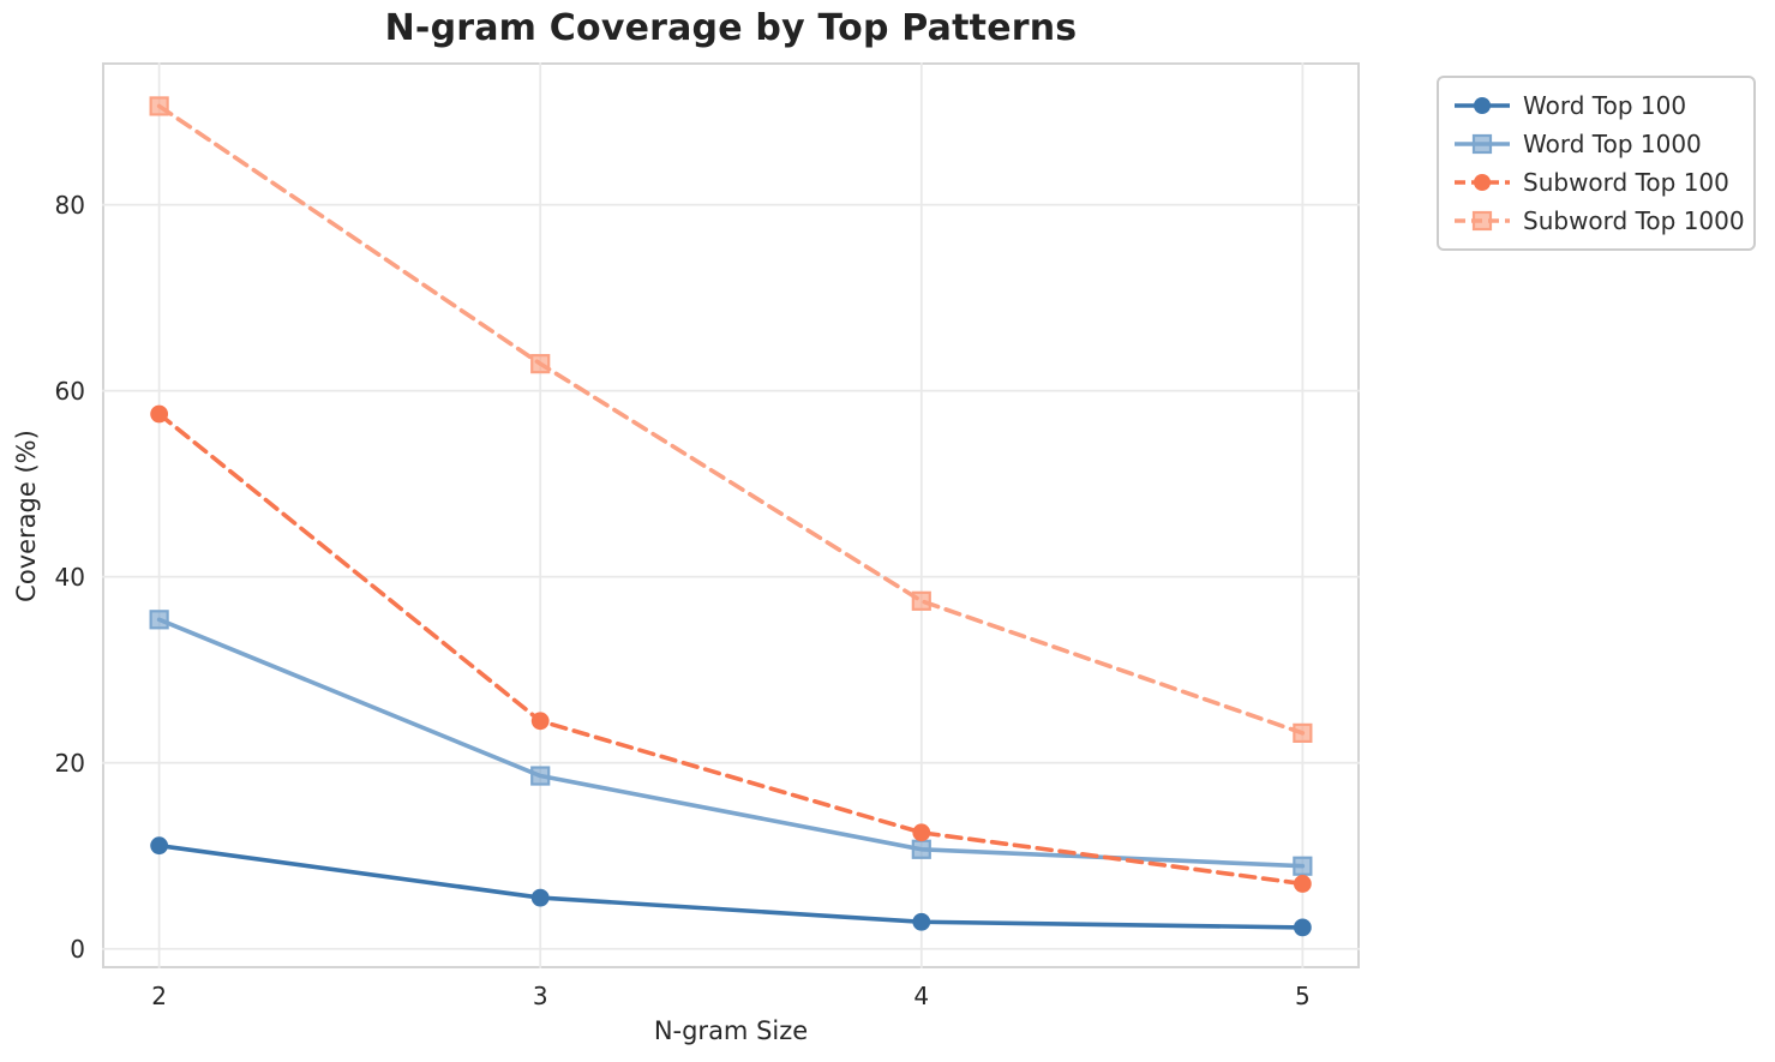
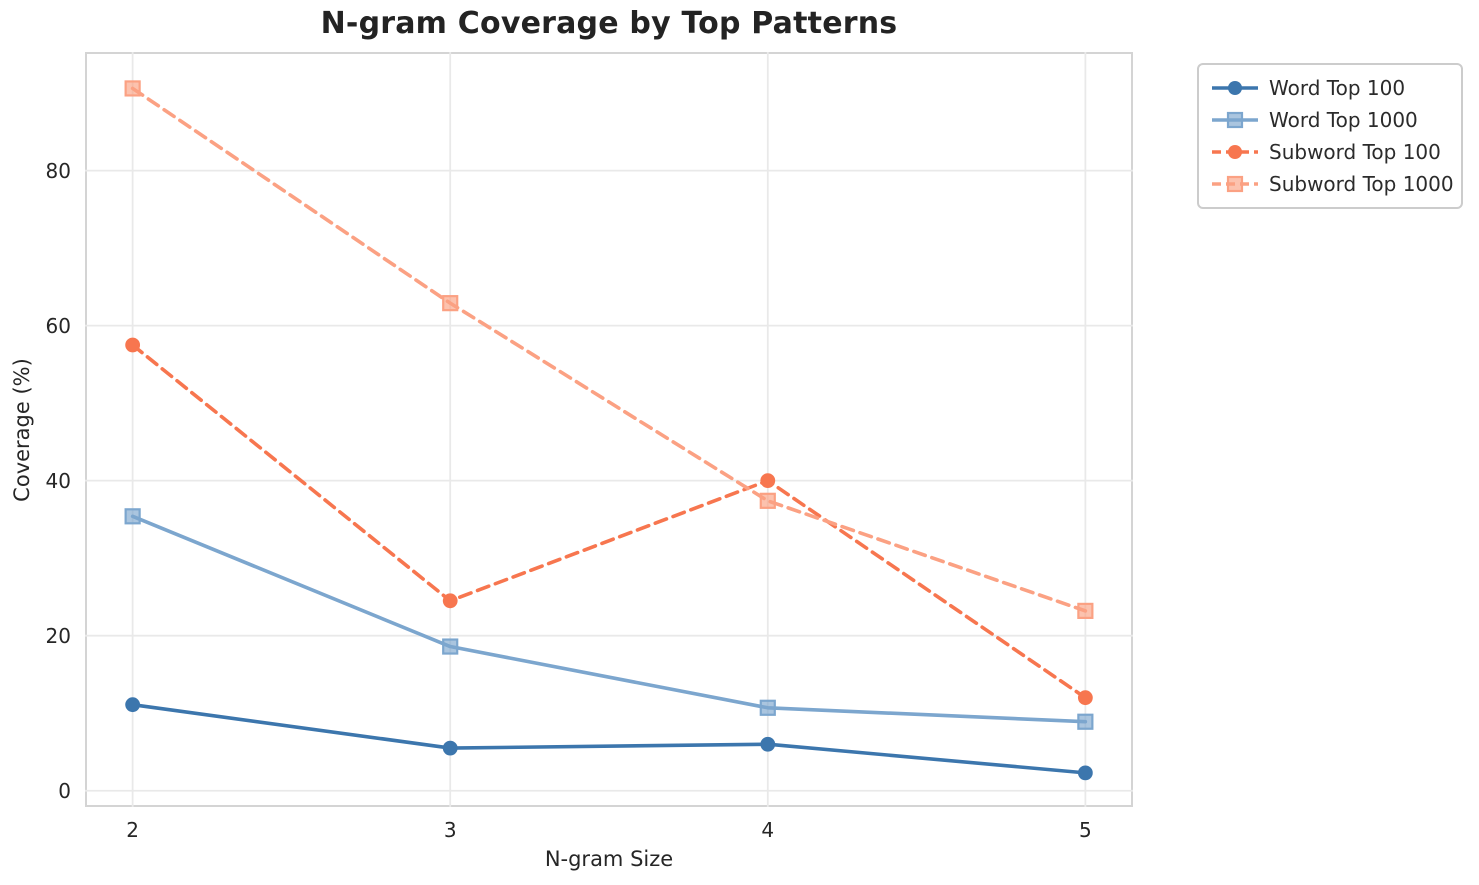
Word Top 100/4: 3 -> 6
Subword Top 100/4: 12 -> 40
Subword Top 100/5: 7 -> 12
